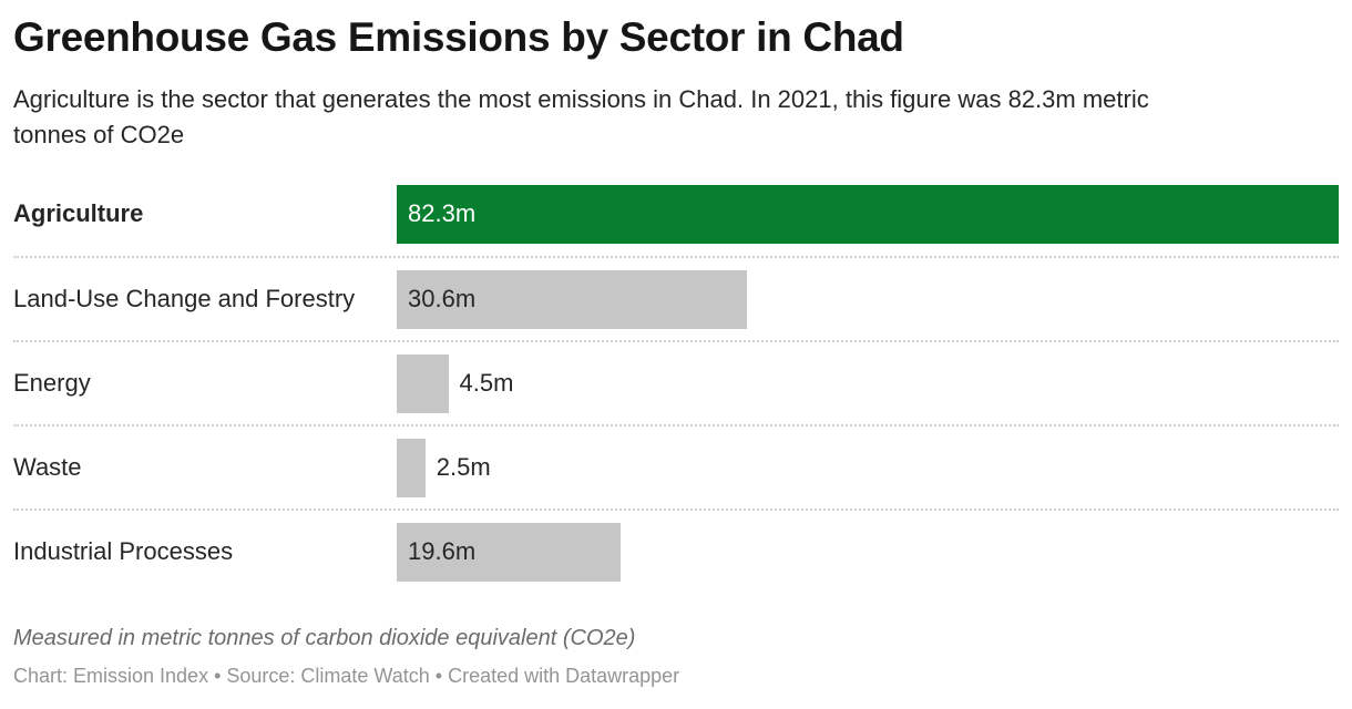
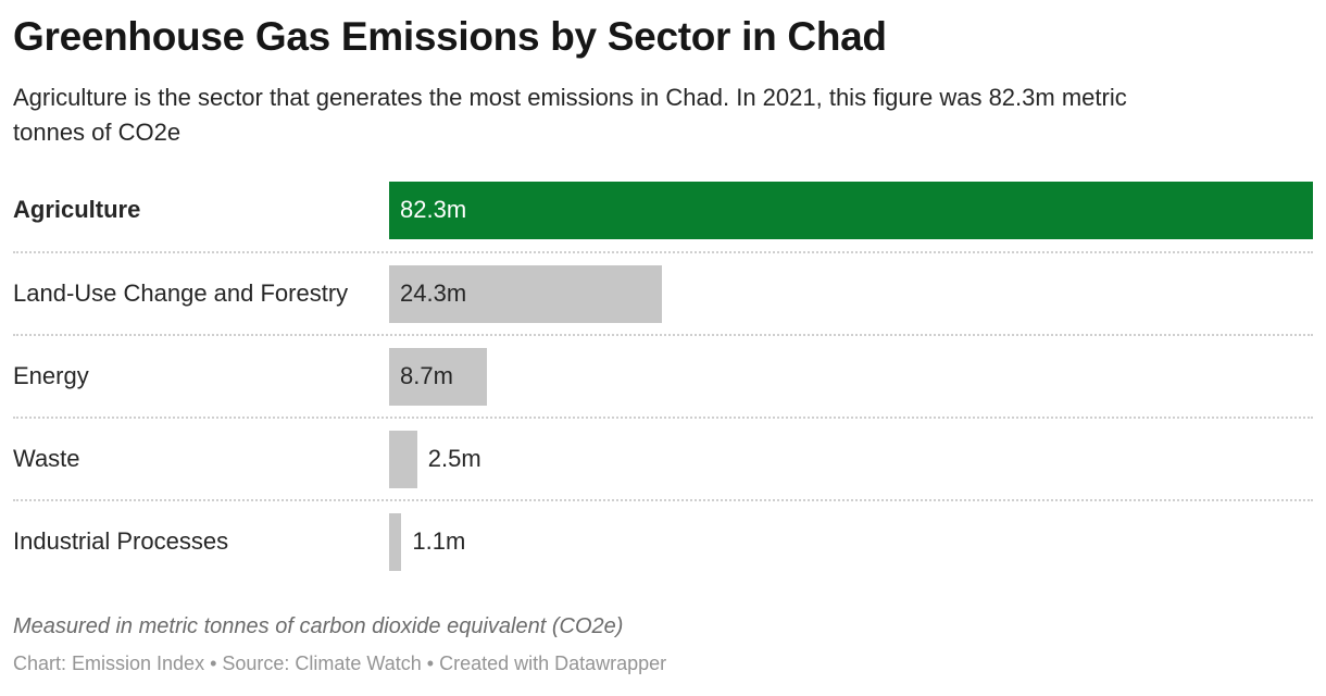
Land-Use Change and Forestry: 30.6m -> 24.3m
Energy: 4.5m -> 8.7m
Industrial Processes: 19.6m -> 1.1m
